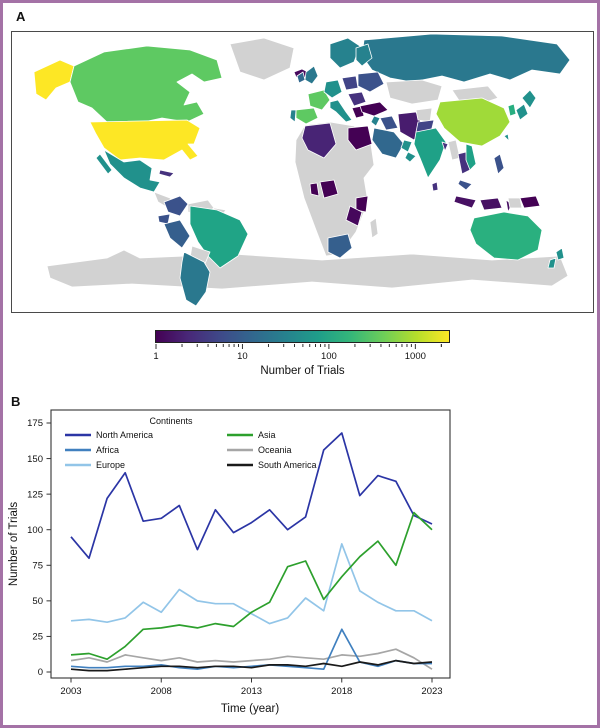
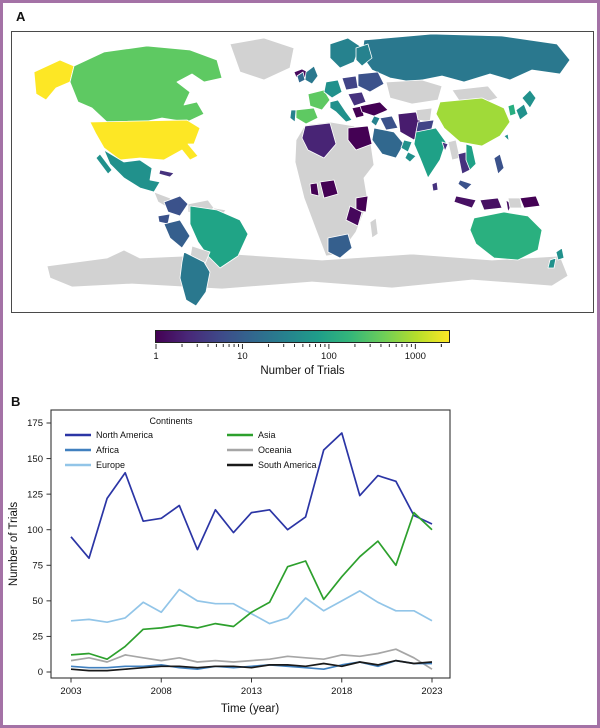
North America/2013: 105 -> 112
Africa/2018: 30 -> 5
Europe/2018: 90 -> 50
